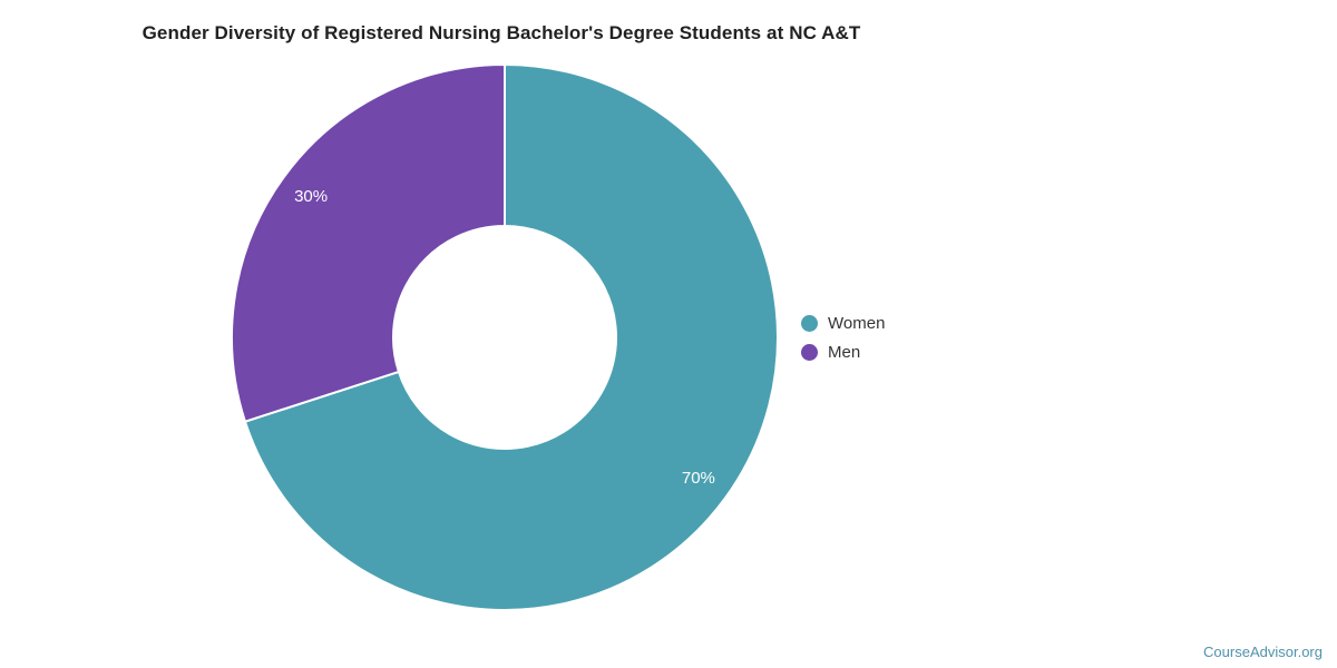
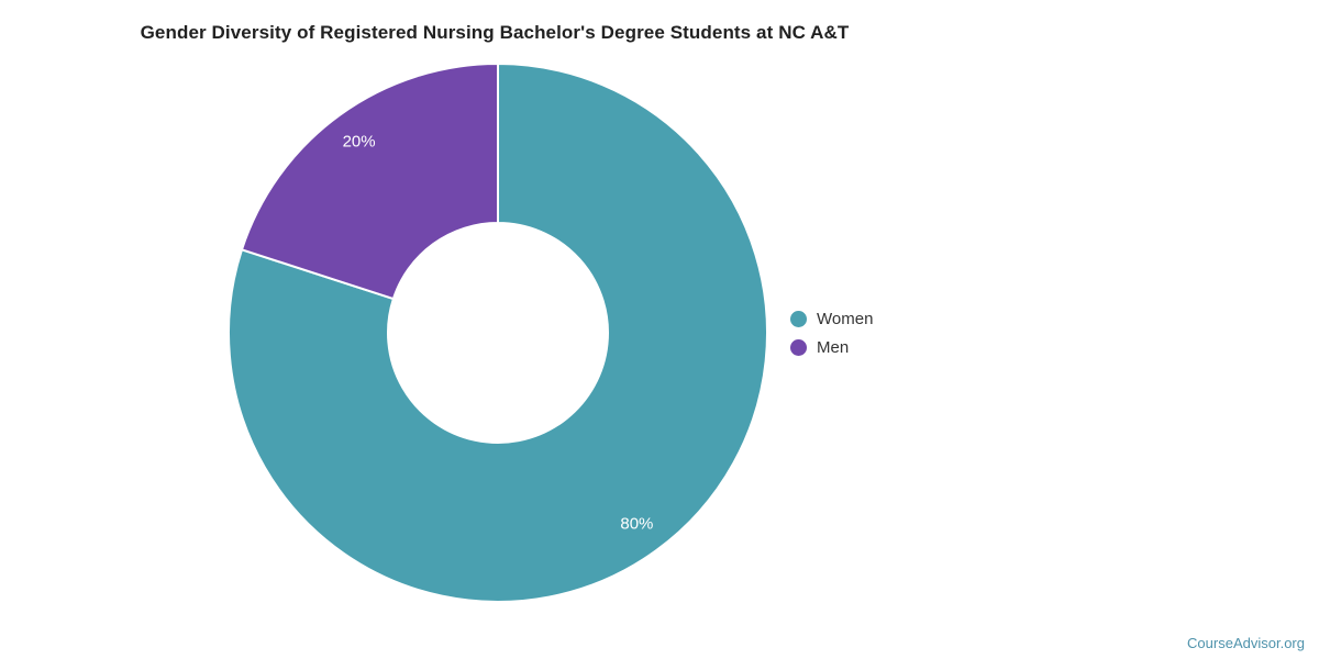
Women: 70% -> 80%
Men: 30% -> 20%
